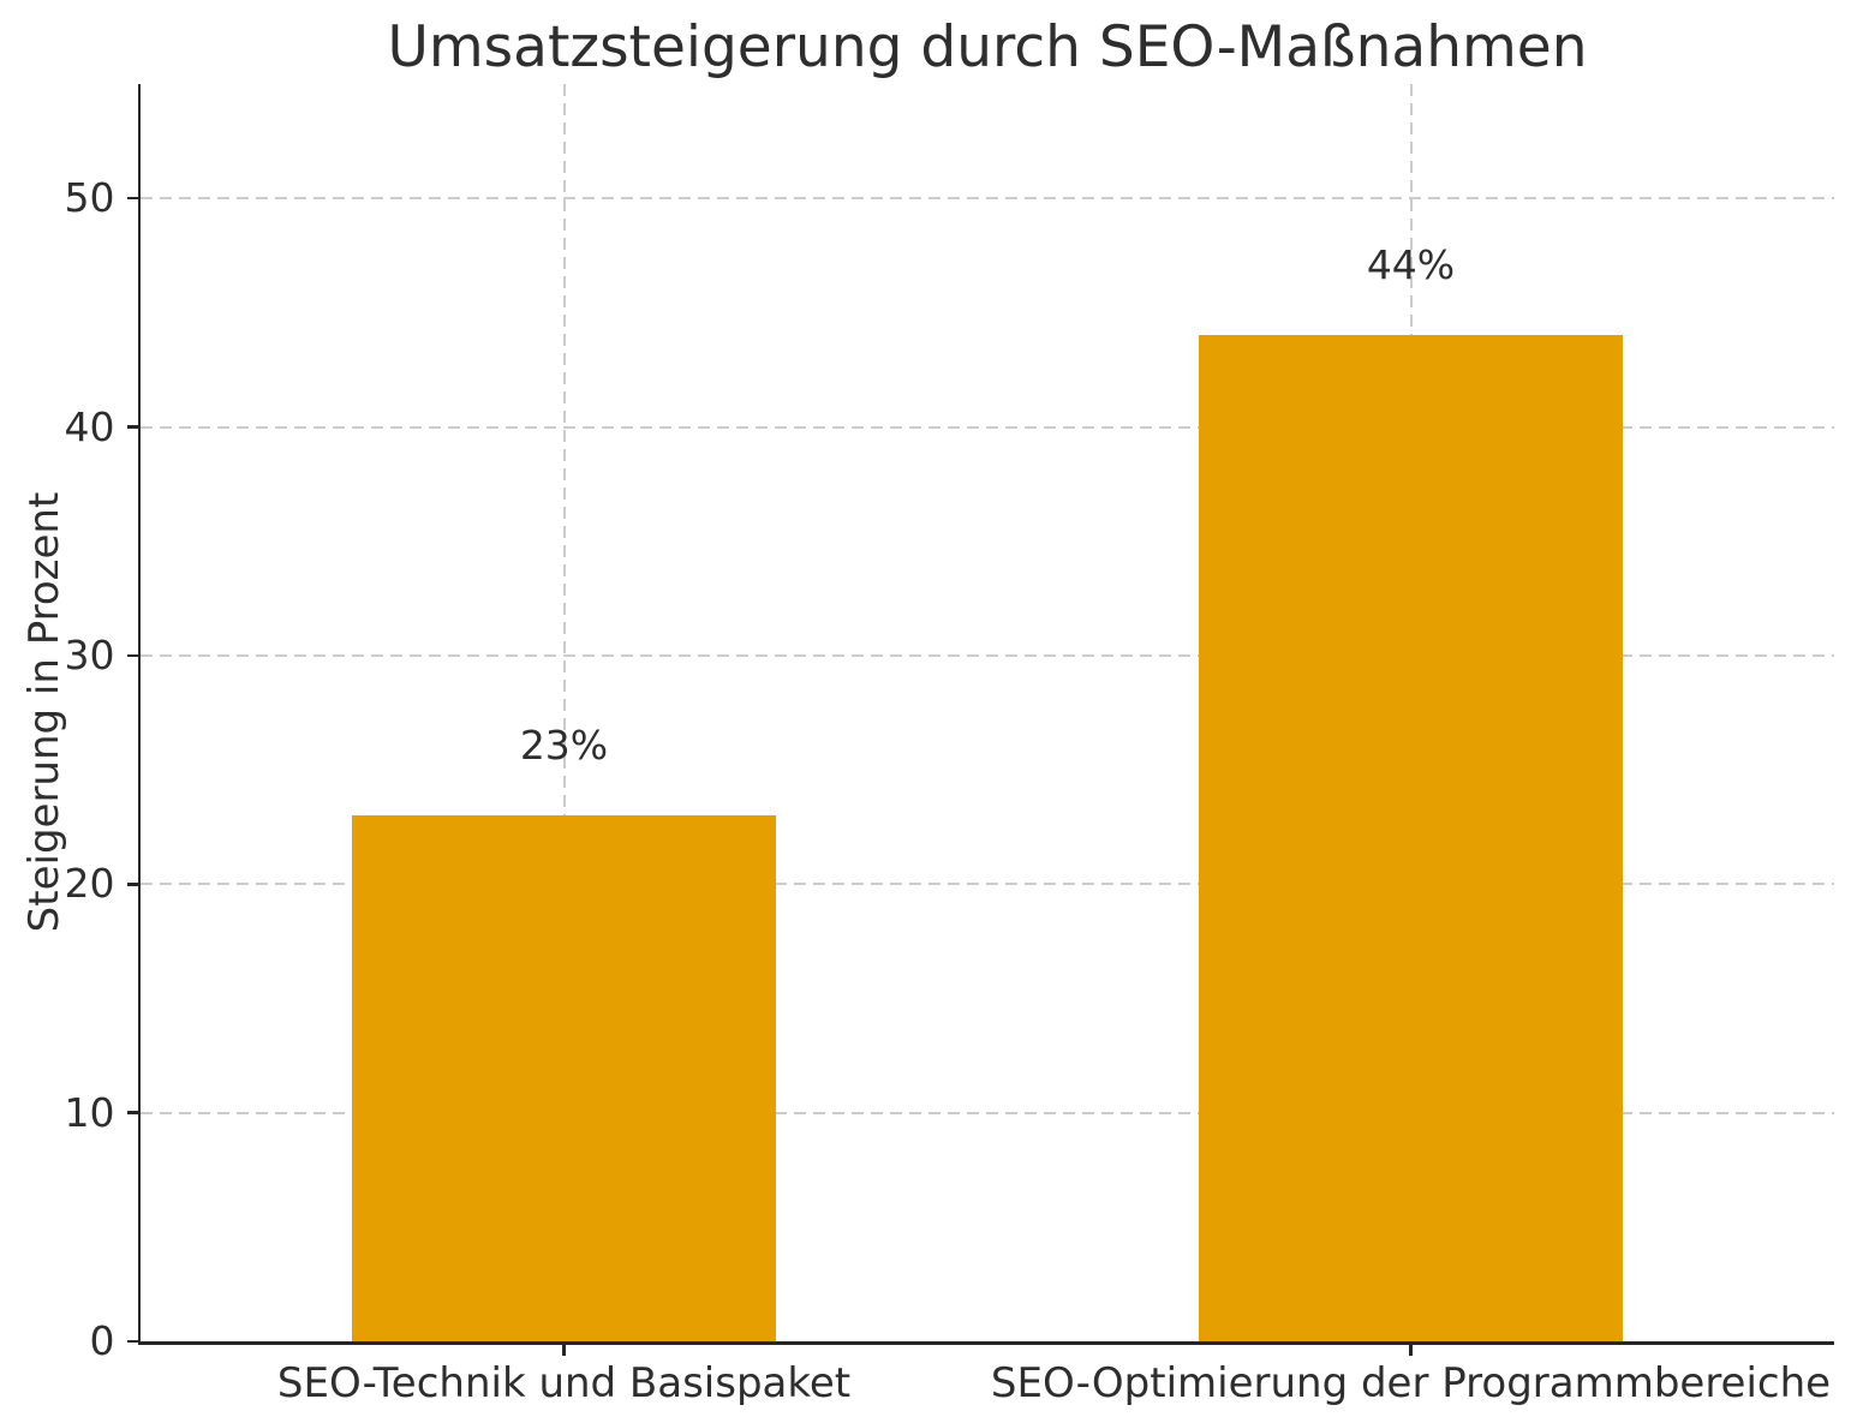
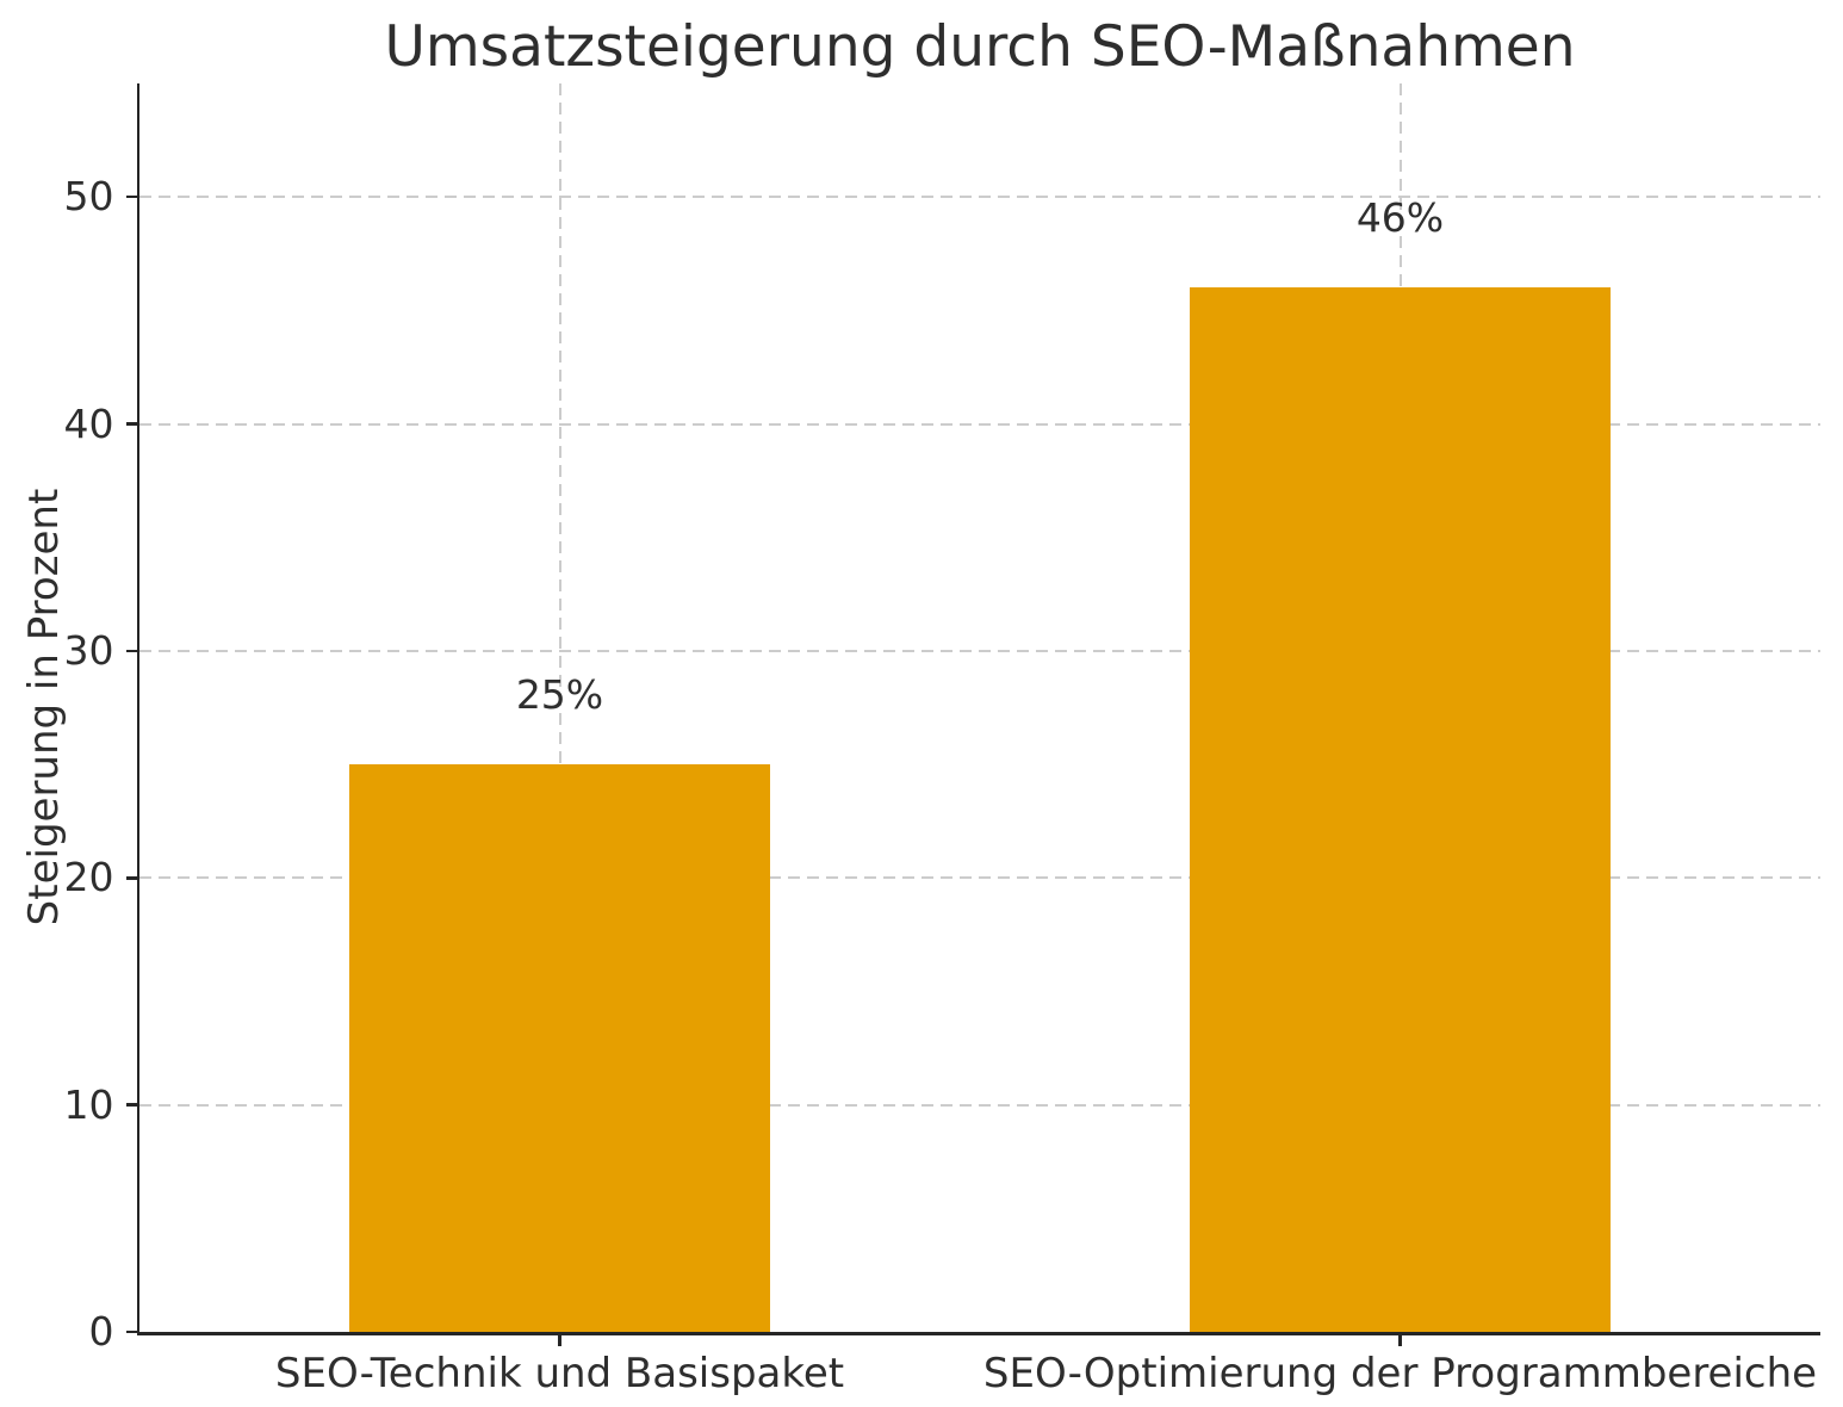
SEO-Technik und Basispaket: 23% -> 25%
SEO-Optimierung der Programmbereiche: 44% -> 46%
